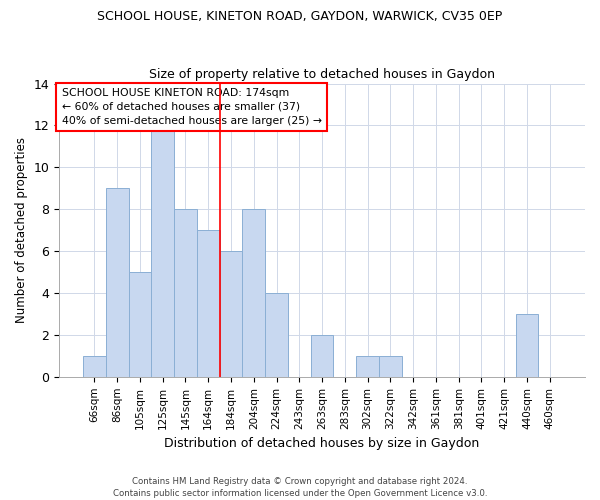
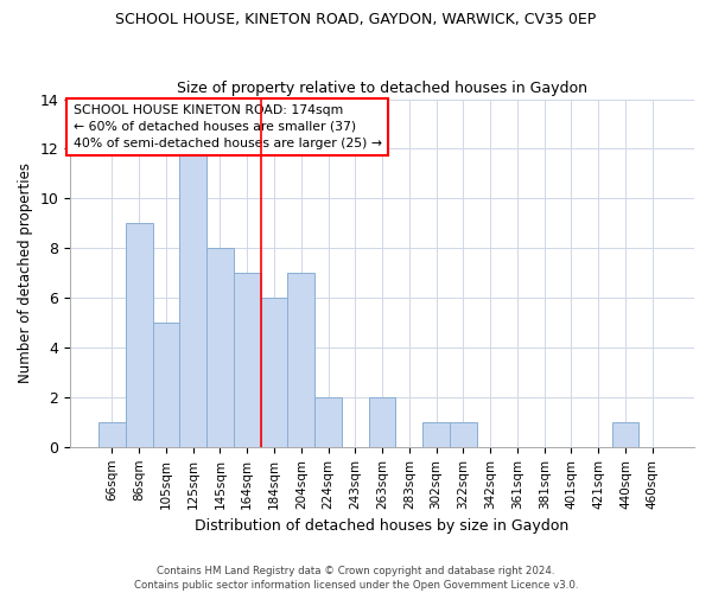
204sqm: 8 -> 7
224sqm: 4 -> 2
440sqm: 3 -> 1
